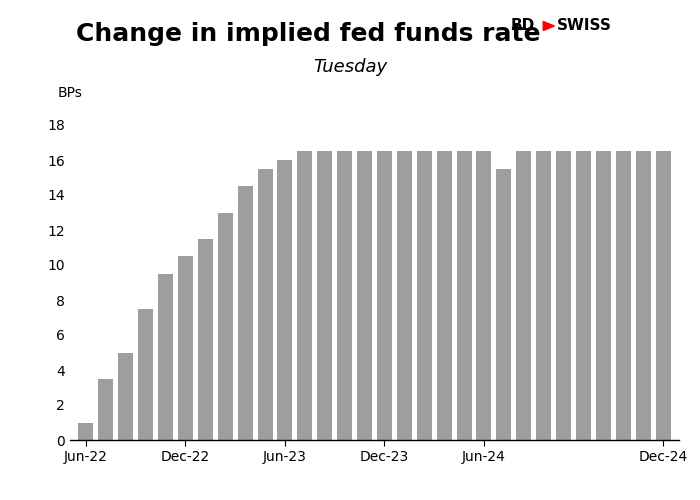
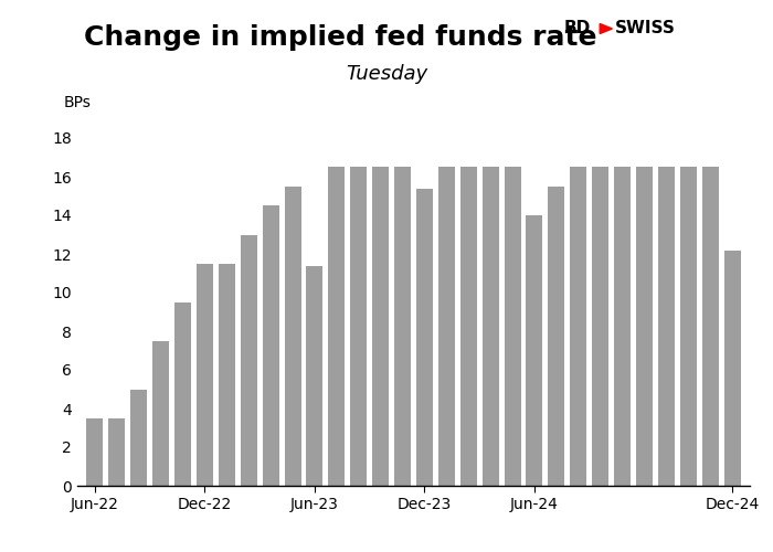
Jun-22: 1.0 -> 3.5
Dec-22: 10.5 -> 11.5
Jun-23: 16.0 -> 11.4
Dec-23: 16.5 -> 15.4
Jun-24: 16.5 -> 14.0
Dec-24: 16.5 -> 12.2
